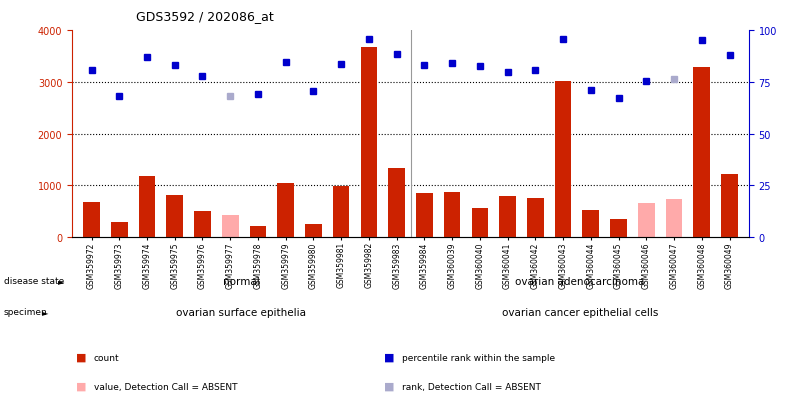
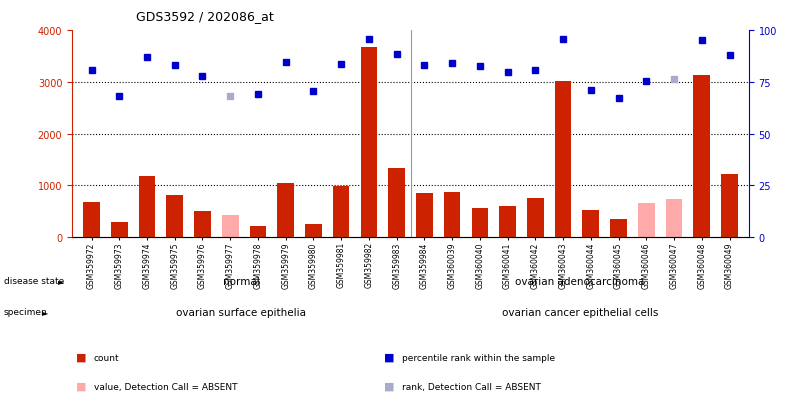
GSM360041: 800 -> 600
GSM360048: 3280 -> 3130
